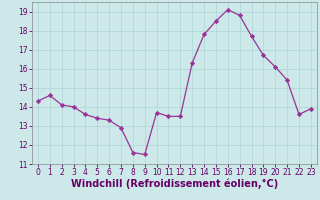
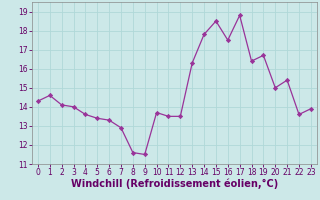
16: 19.1 -> 17.5
18: 17.7 -> 16.4
20: 16.1 -> 15.0
